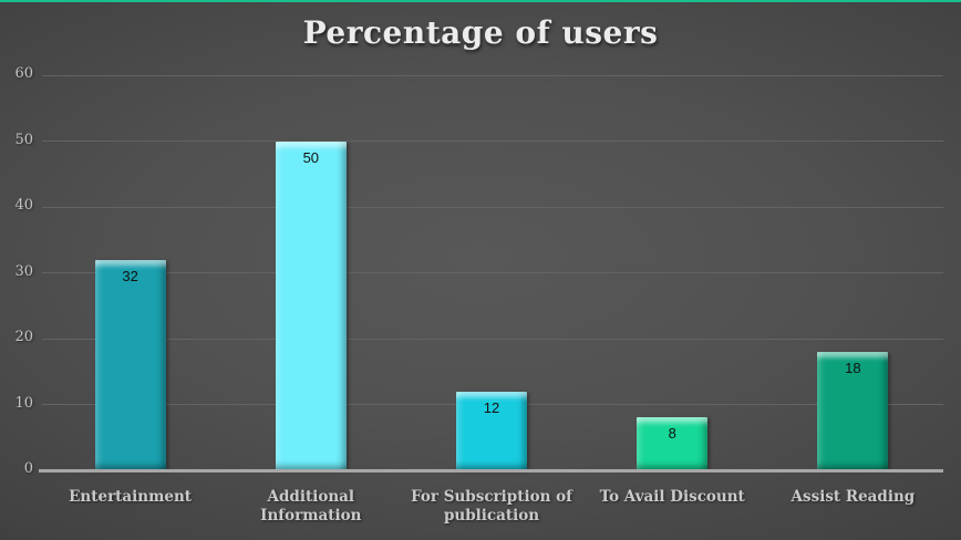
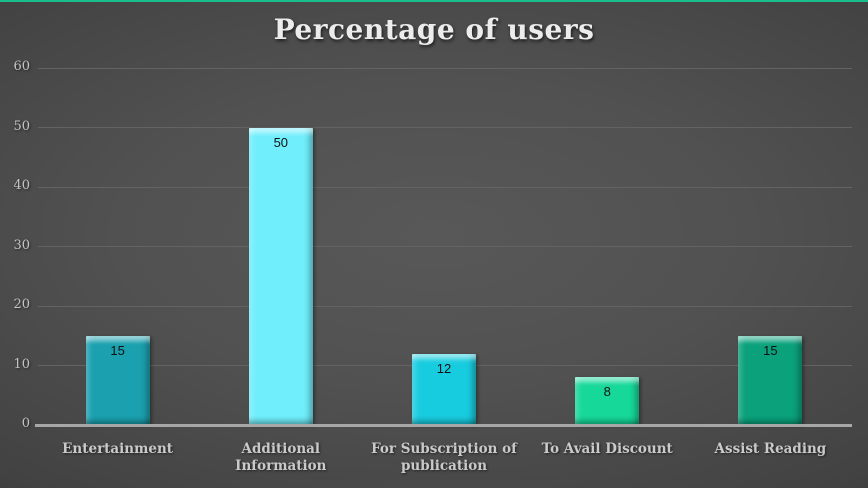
Entertainment: 32 -> 15
Assist Reading: 18 -> 15
